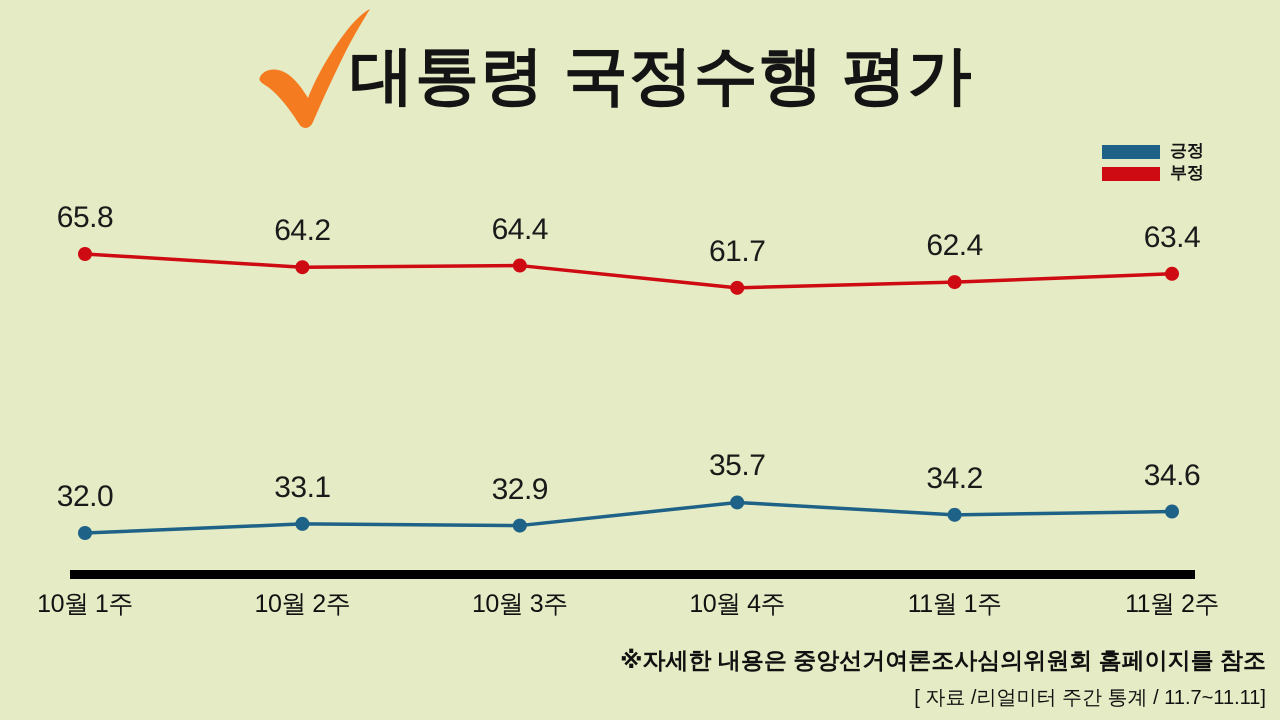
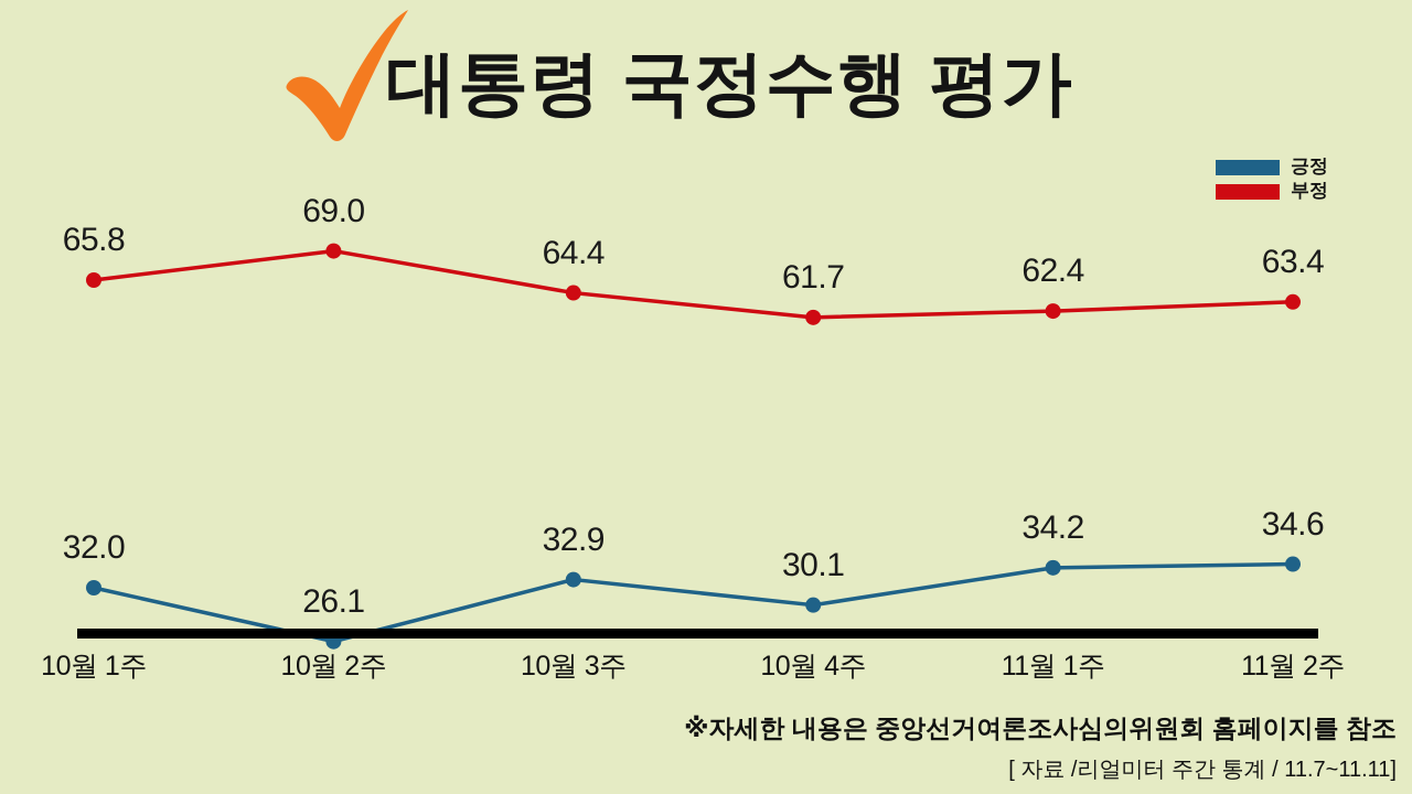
부정/10월 2주: 64.2 -> 69.0
긍정/10월 2주: 33.1 -> 26.1
긍정/10월 4주: 35.7 -> 30.1
